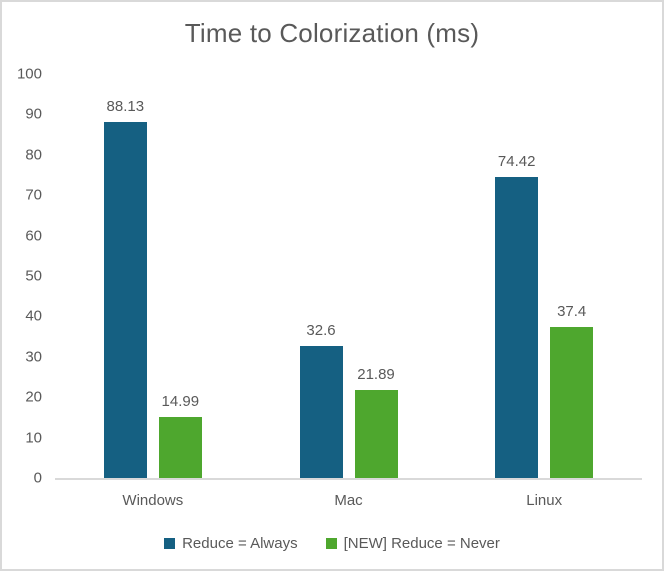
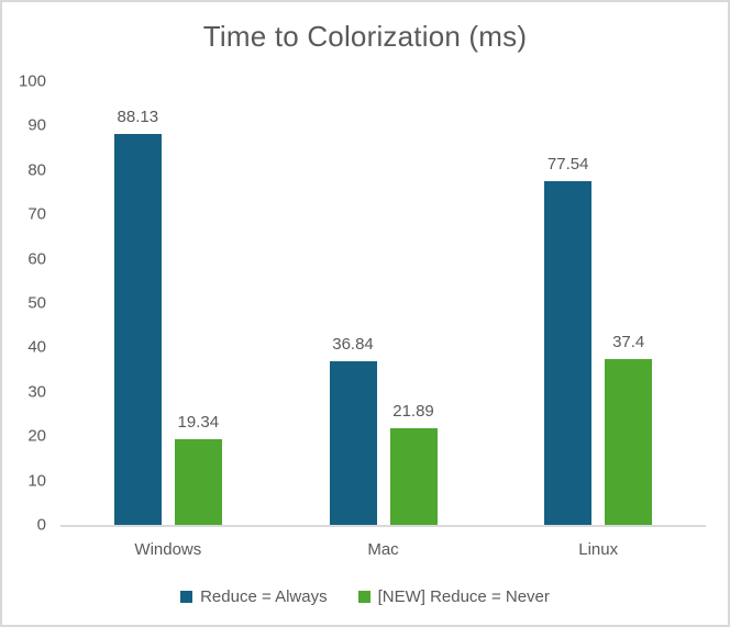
[NEW] Reduce = Never/Windows: 14.99 -> 19.34
Reduce = Always/Mac: 32.6 -> 36.84
Reduce = Always/Linux: 74.42 -> 77.54
